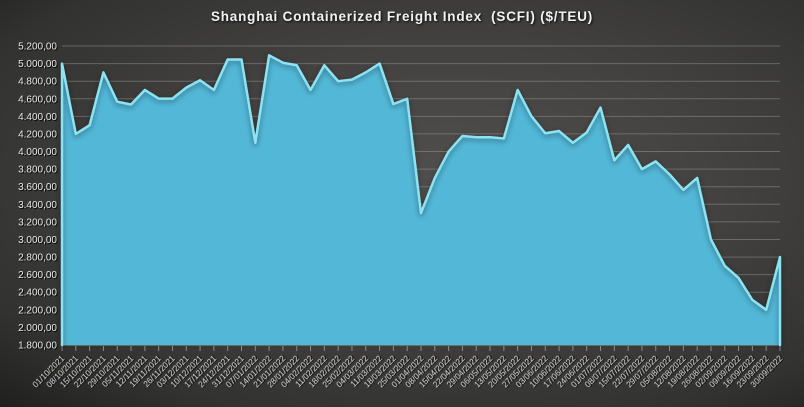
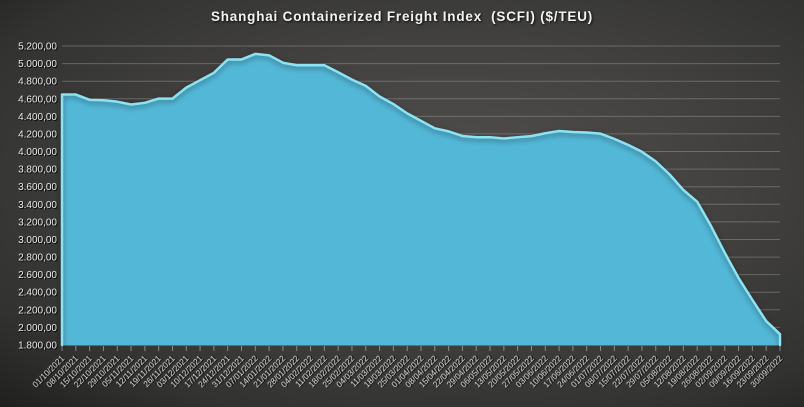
01/10/2021: 5000 -> 4600
08/10/2021: 4200 -> 4600
15/10/2021: 4300 -> 4600
22/10/2021: 4900 -> 4600
12/11/2021: 4700 -> 4600
17/12/2021: 4700 -> 4900
07/01/2022: 4100 -> 5100
04/02/2022: 4700 -> 5000
18/02/2022: 4800 -> 4900
04/03/2022: 4900 -> 4700
11/03/2022: 5000 -> 4600
25/03/2022: 4600 -> 4400
01/04/2022: 3300 -> 4300
08/04/2022: 3700 -> 4300
15/04/2022: 4000 -> 4200
20/05/2022: 4700 -> 4200
27/05/2022: 4400 -> 4200
17/06/2022: 4100 -> 4200
01/07/2022: 4500 -> 4200
08/07/2022: 3900 -> 4100
22/07/2022: 3800 -> 4000
19/08/2022: 3700 -> 3400
26/08/2022: 3000 -> 3200
02/09/2022: 2700 -> 2800
23/09/2022: 2200 -> 2100
30/09/2022: 2800 -> 1900
